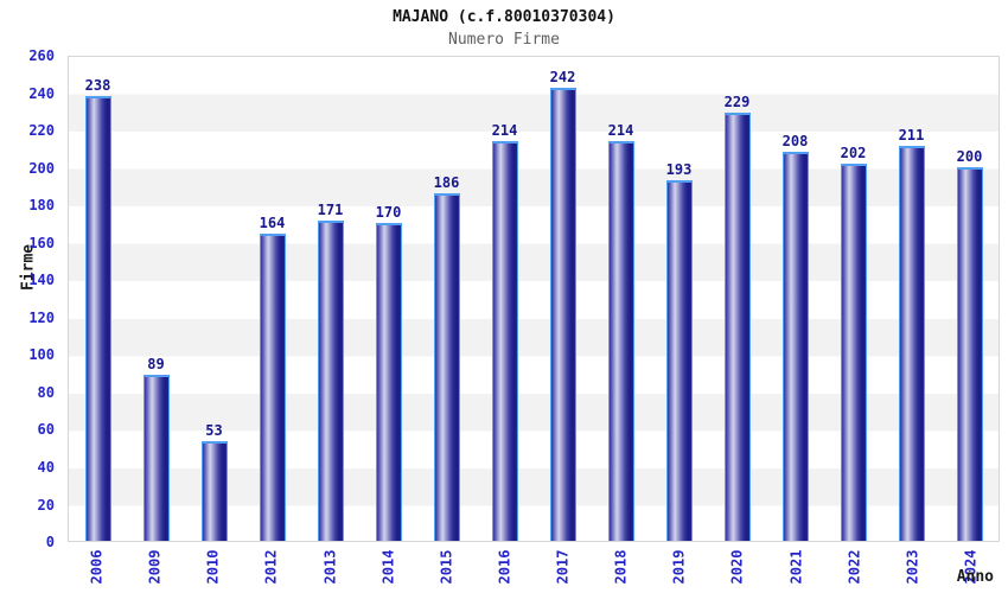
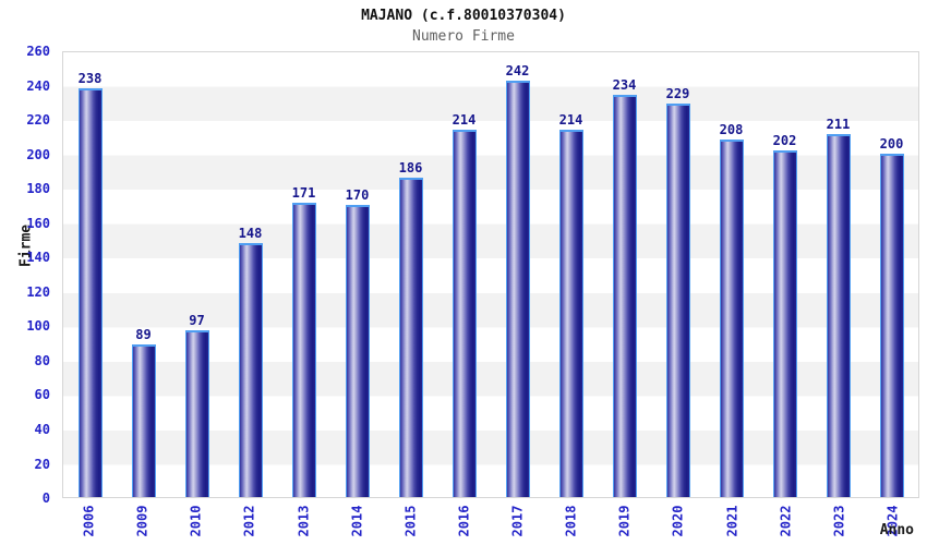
2010: 53 -> 97
2012: 164 -> 148
2019: 193 -> 234
